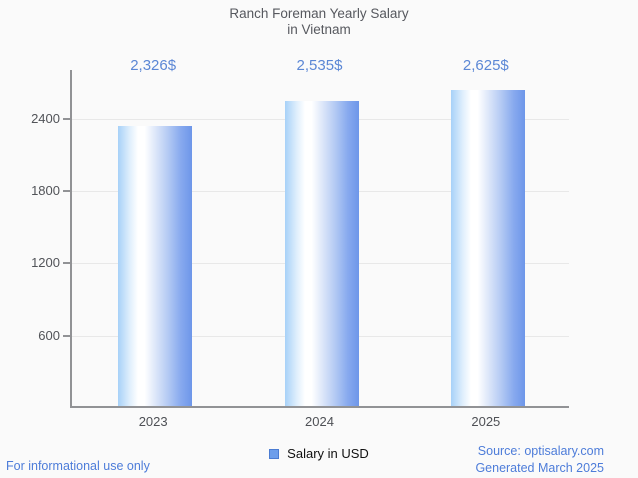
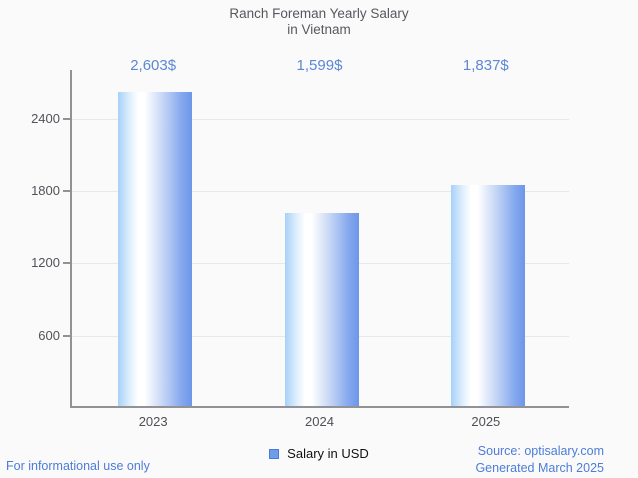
2023: 2,326 -> 2,603
2024: 2,535 -> 1,599
2025: 2,625 -> 1,837
